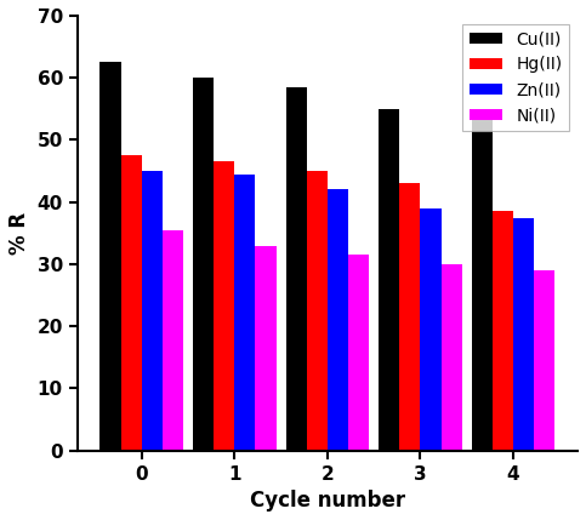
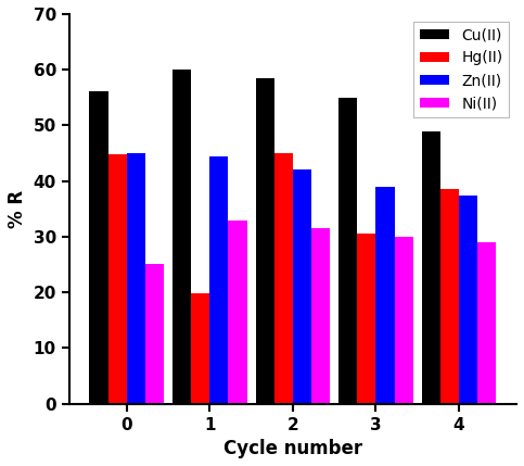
Cu(II)/0: 62.5 -> 56.2
Hg(II)/0: 47.5 -> 44.8
Ni(II)/0: 35.5 -> 25.2
Hg(II)/1: 46.5 -> 19.8
Hg(II)/3: 43.0 -> 30.6
Cu(II)/4: 53.5 -> 49.0
